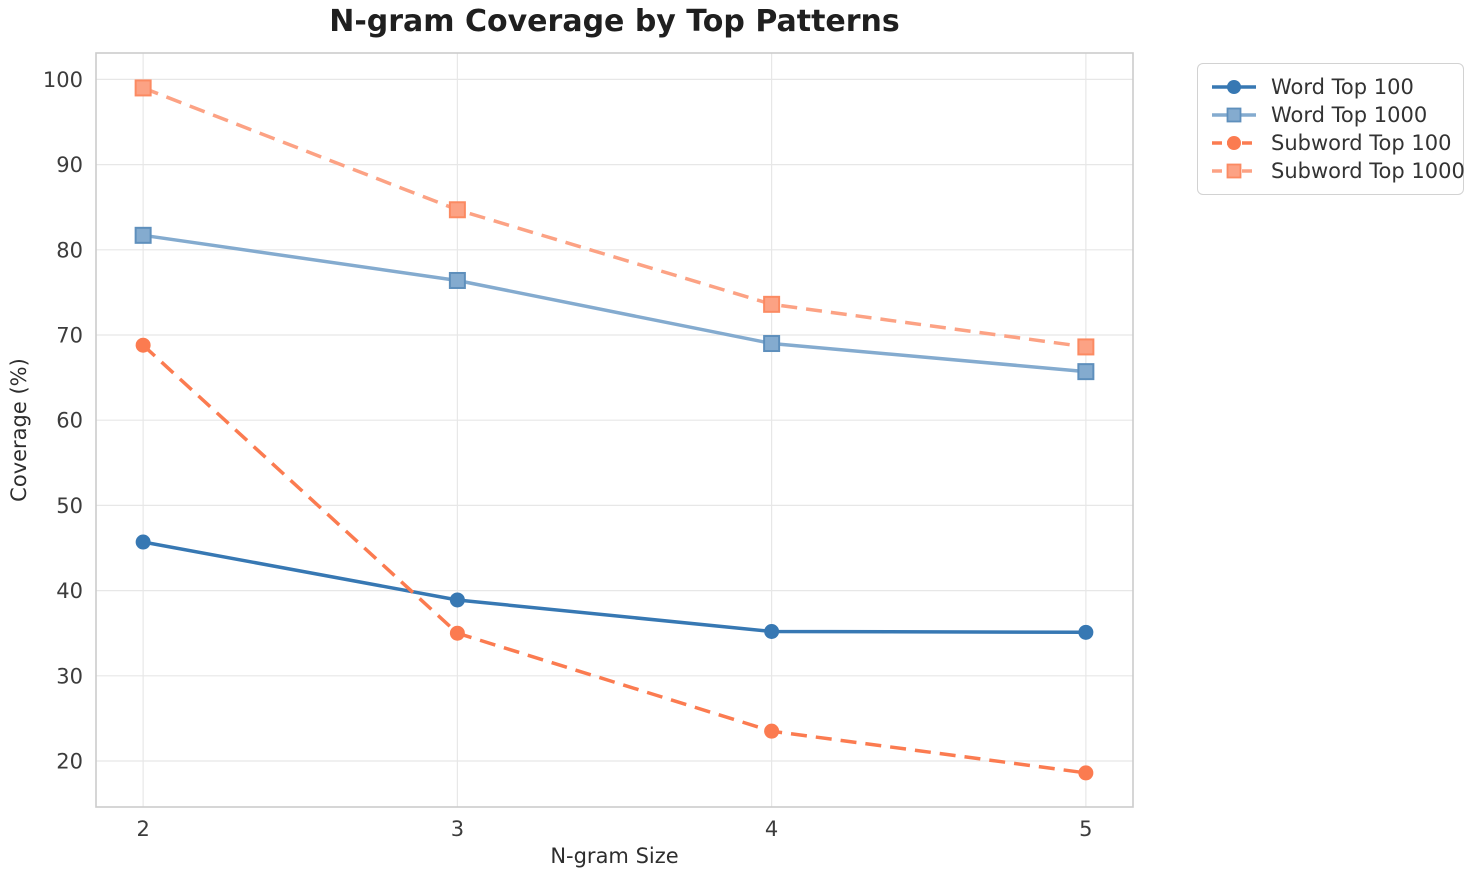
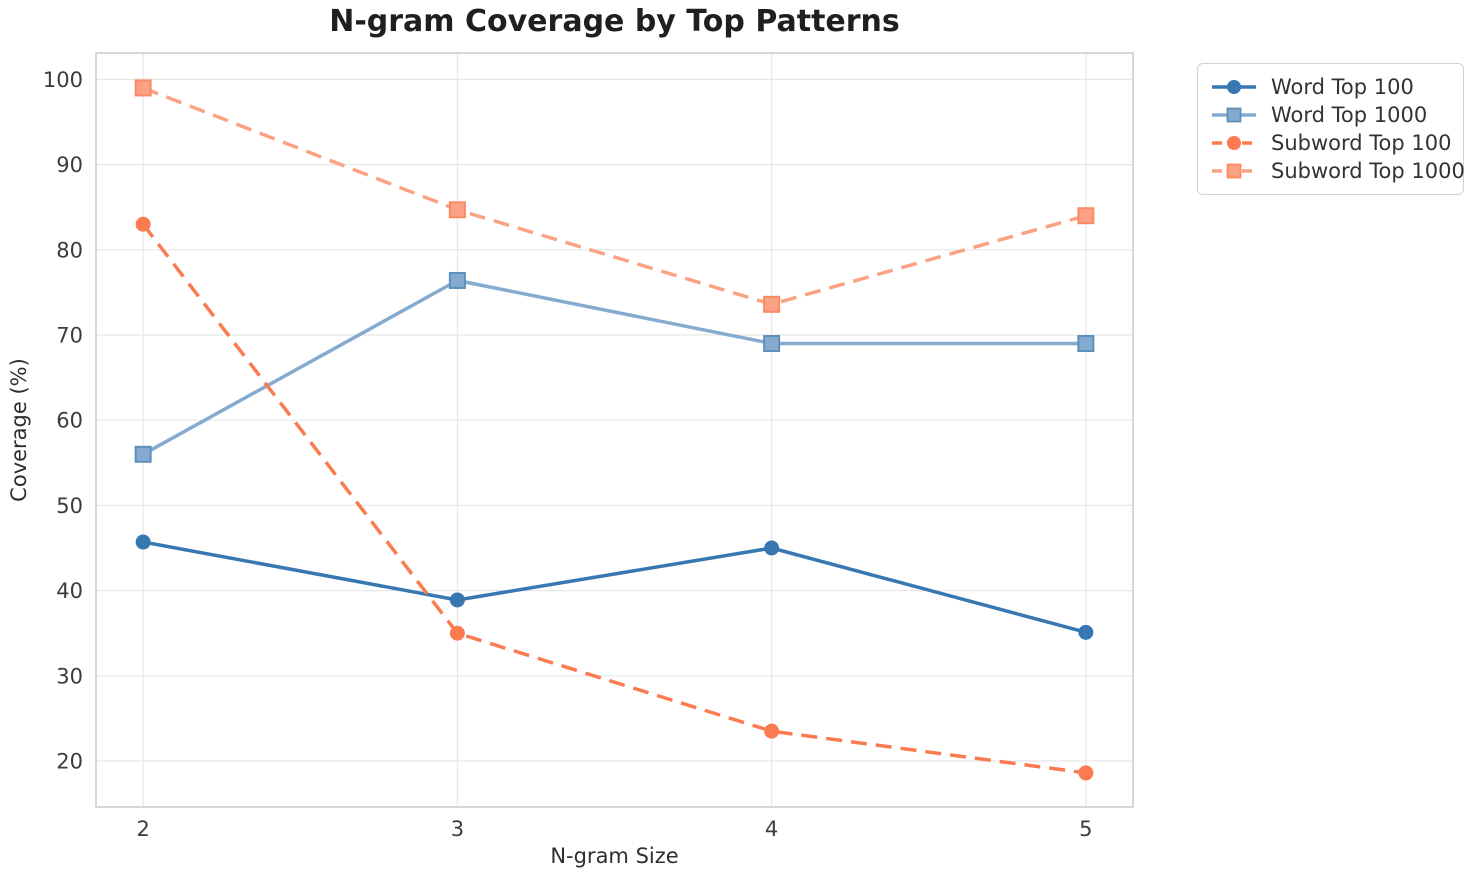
Word Top 1000/2: 82 -> 56
Subword Top 100/2: 69 -> 83
Word Top 100/4: 35 -> 45
Word Top 1000/5: 66 -> 69
Subword Top 1000/5: 69 -> 84
